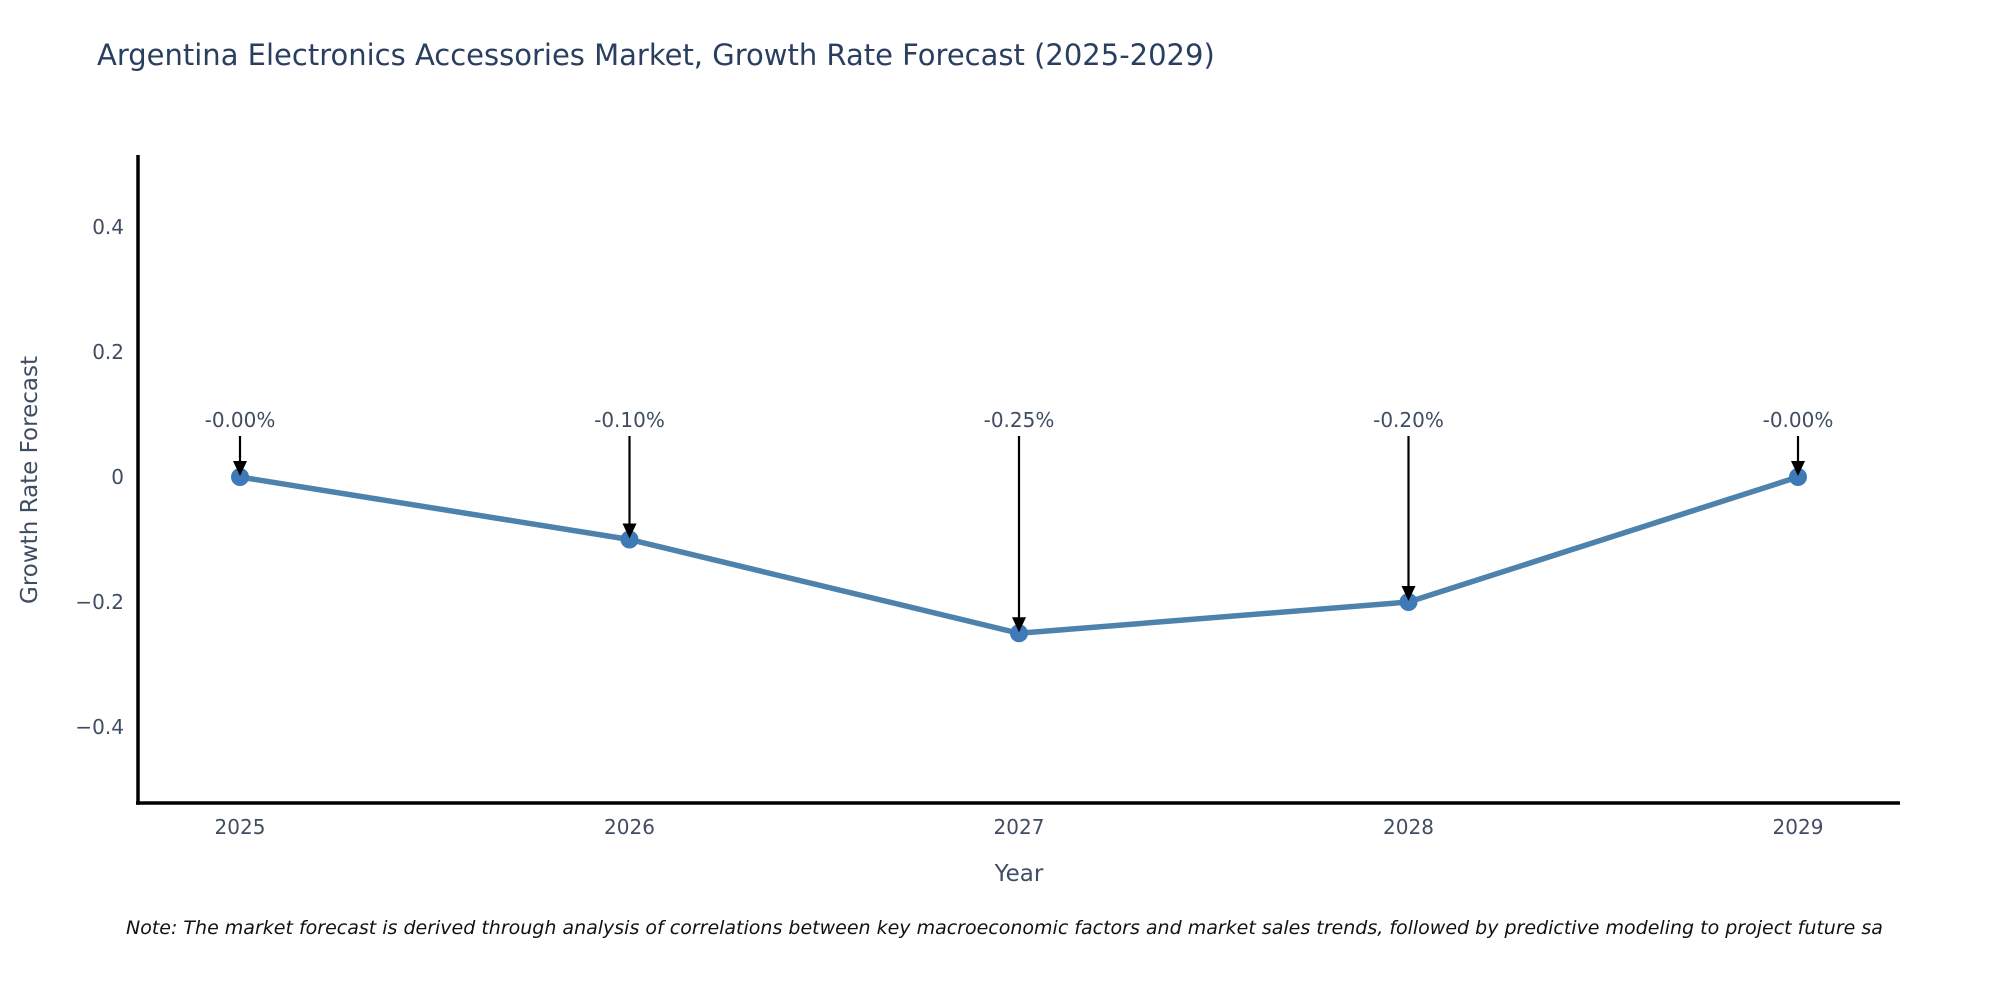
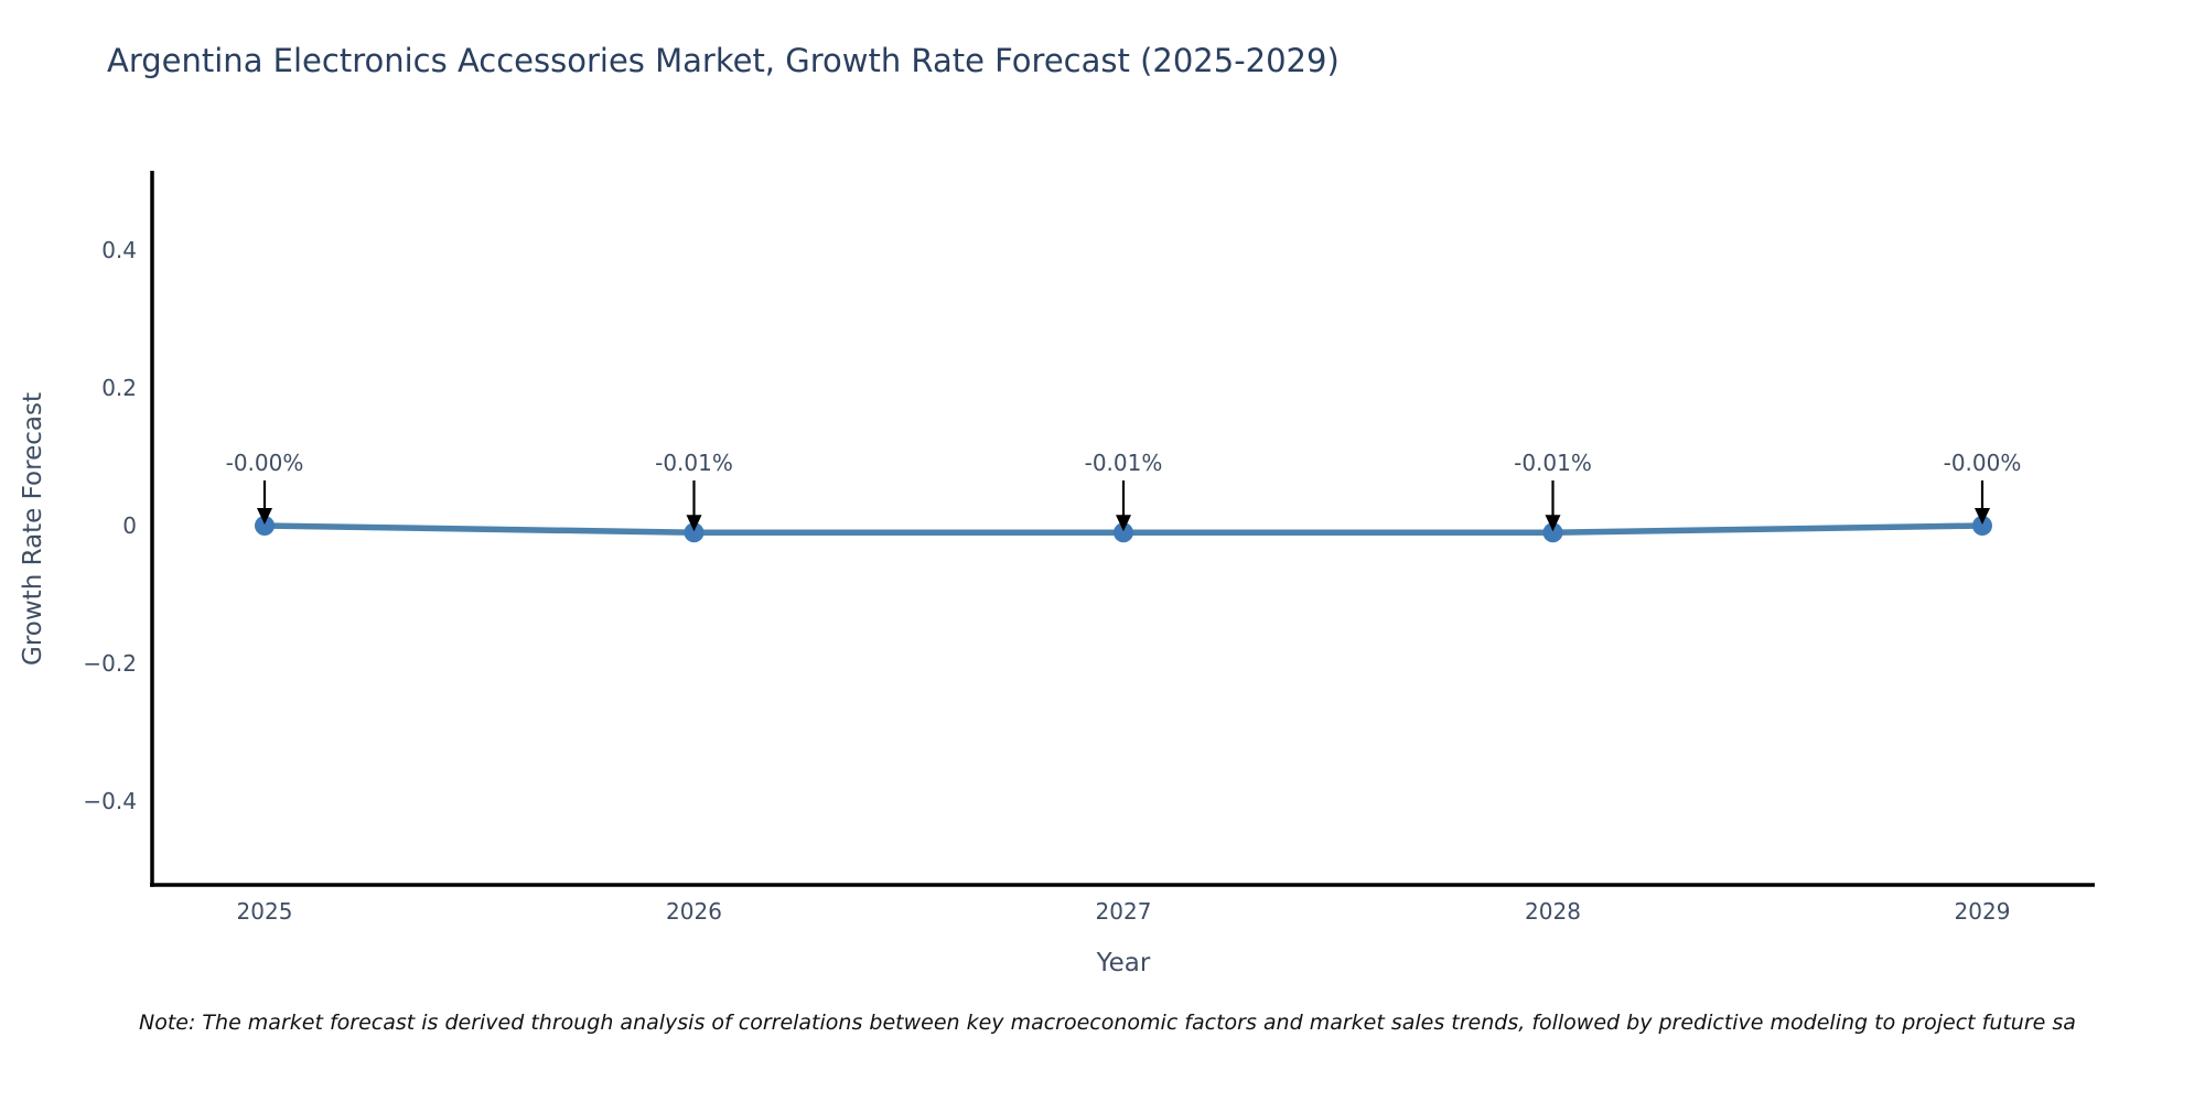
2026: -0.10% -> -0.01%
2027: -0.25% -> -0.01%
2028: -0.20% -> -0.01%
